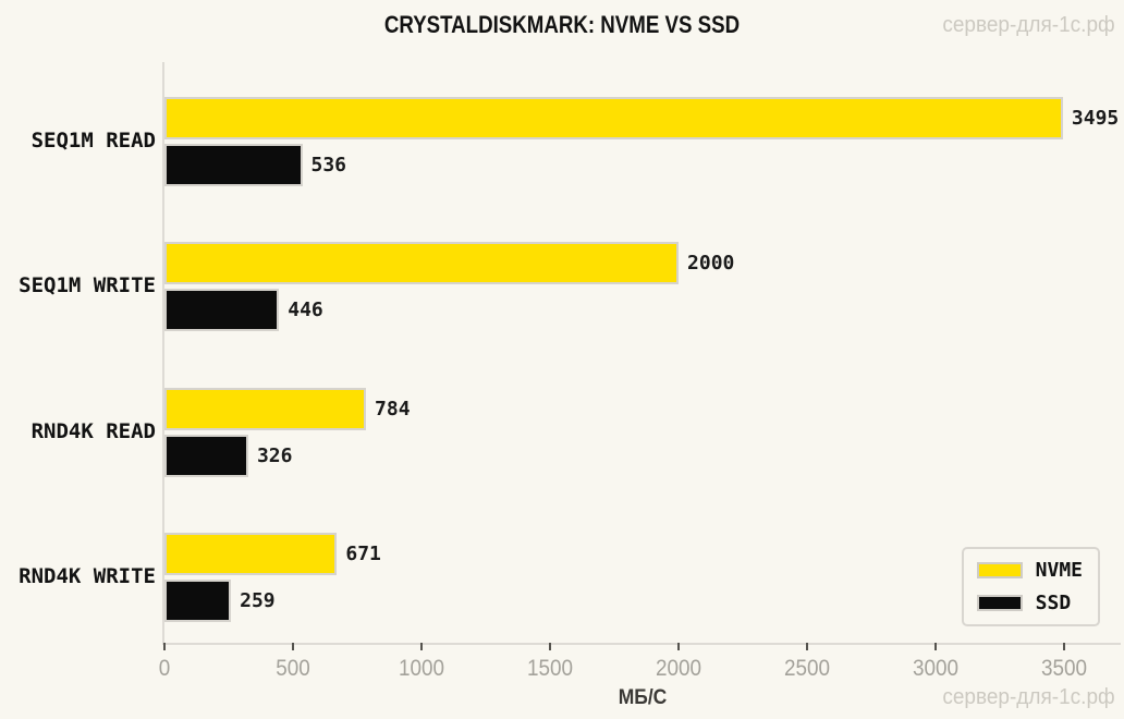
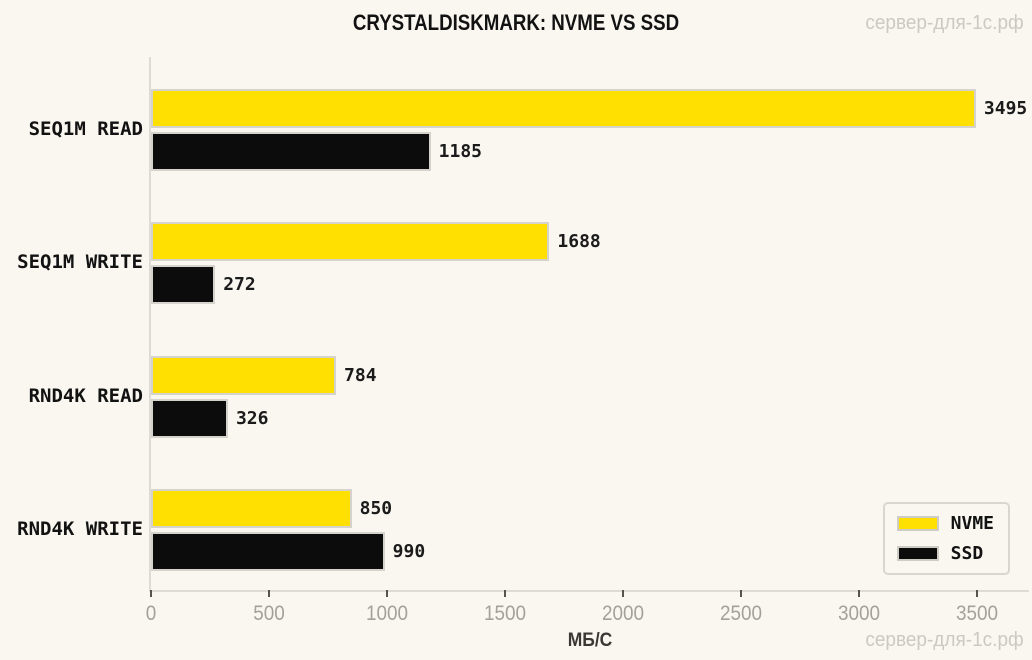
SSD/SEQ1M READ: 536 -> 1185
NVME/SEQ1M WRITE: 2000 -> 1688
SSD/SEQ1M WRITE: 446 -> 272
NVME/RND4K WRITE: 671 -> 850
SSD/RND4K WRITE: 259 -> 990
